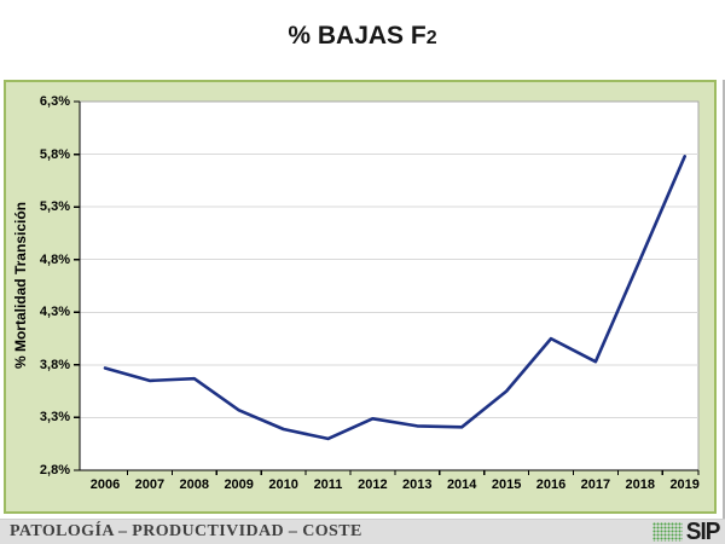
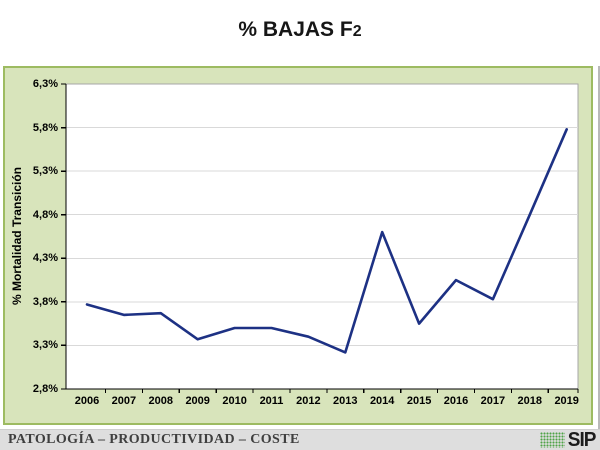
2010: 3,2% -> 3,5%
2011: 3,1% -> 3,5%
2012: 3,3% -> 3,4%
2014: 3,2% -> 4,6%
